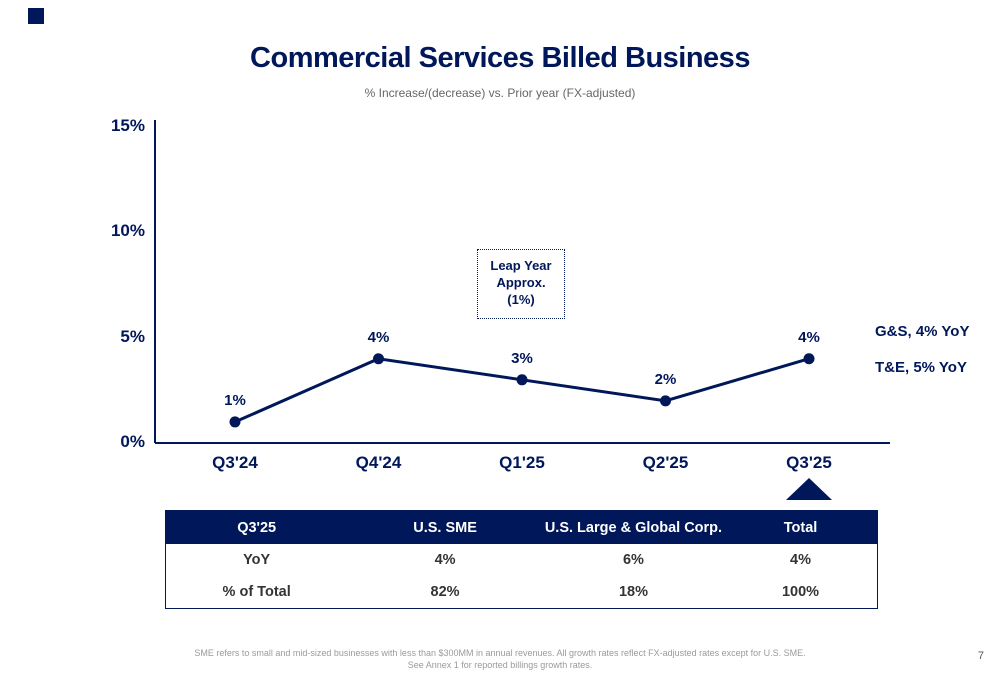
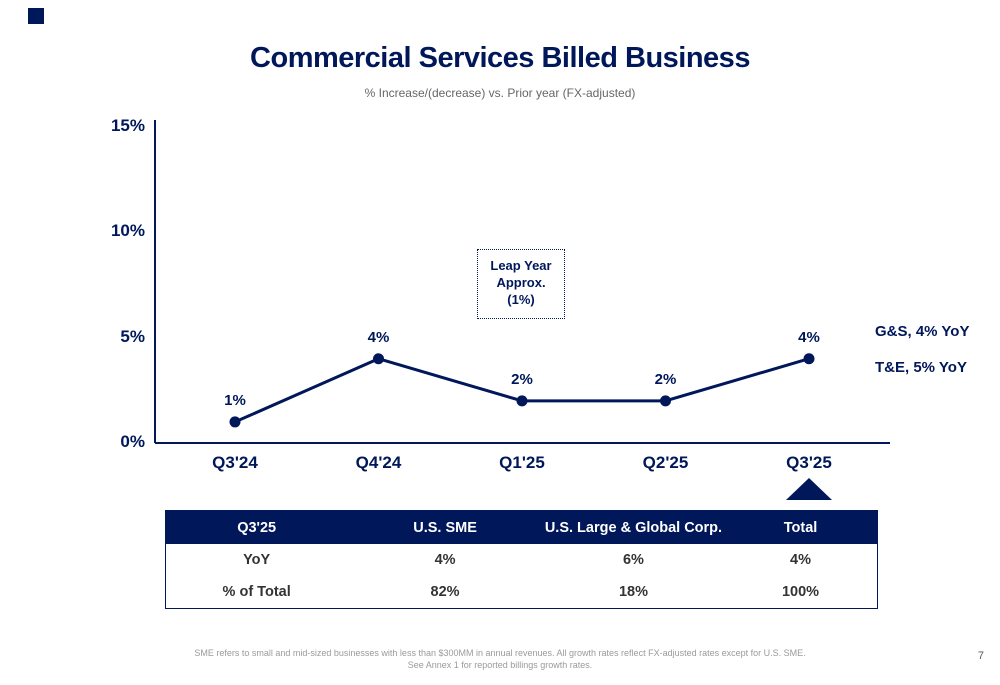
Q1'25: 3% -> 2%
